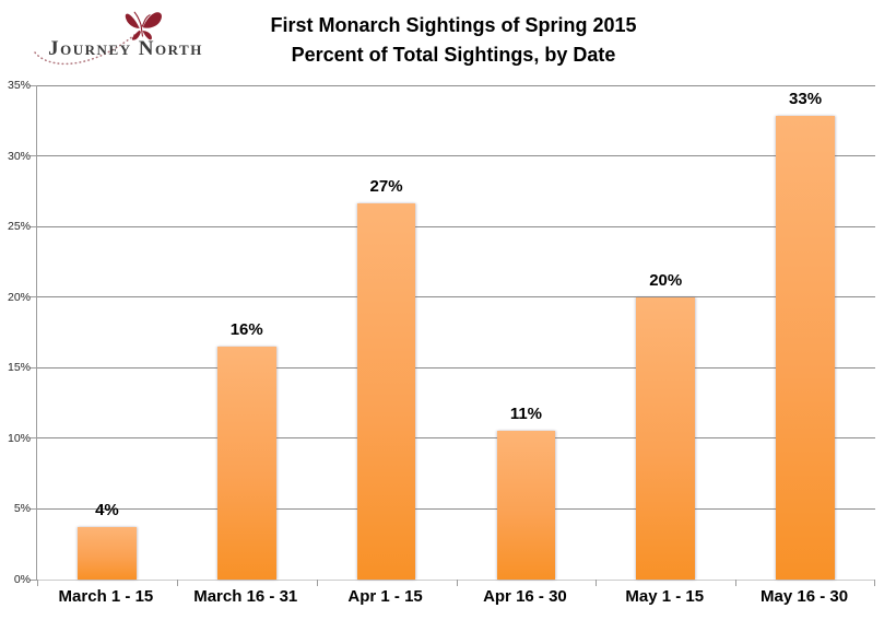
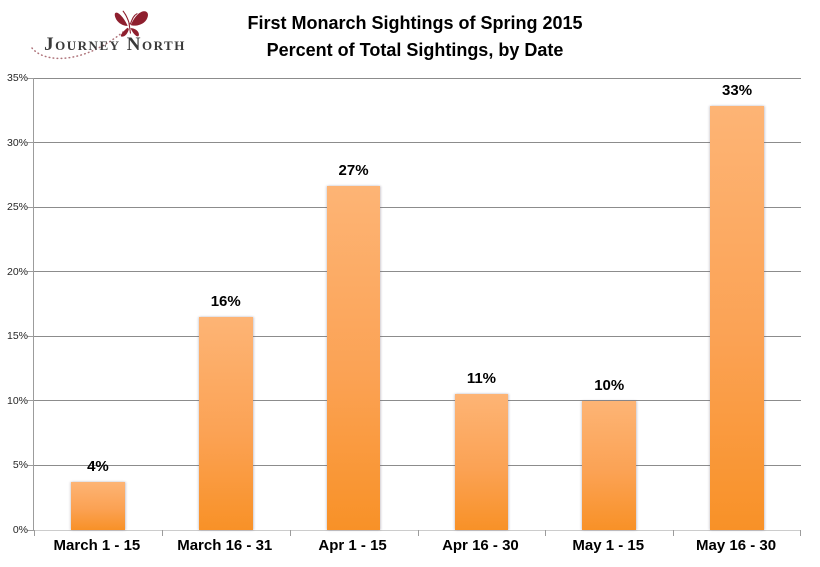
May 1 - 15: 20% -> 10%
